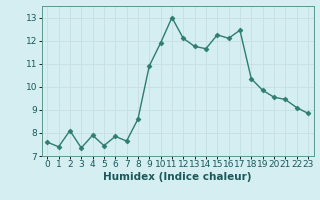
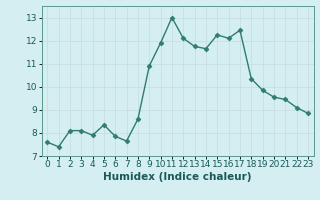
3: 7.35 -> 8.10
5: 7.45 -> 8.35
